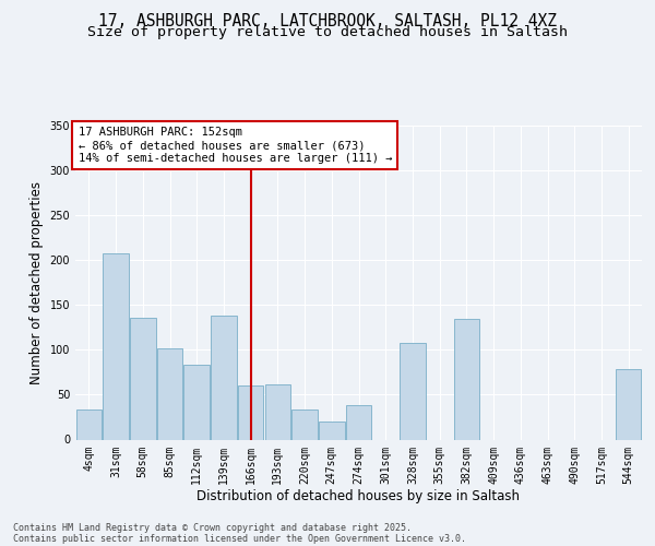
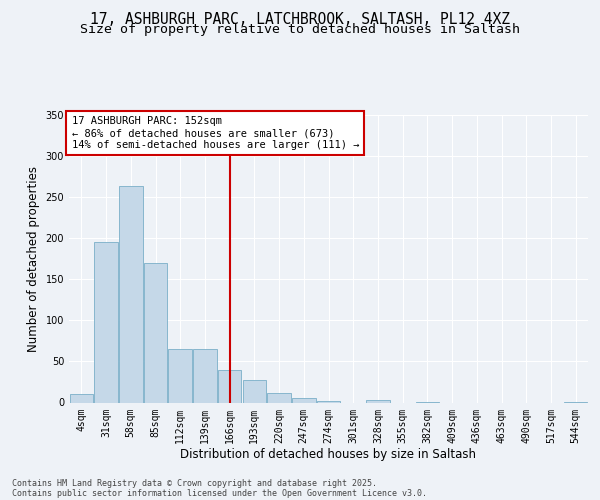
4sqm: 34 -> 10
31sqm: 208 -> 196
58sqm: 136 -> 263
85sqm: 102 -> 170
112sqm: 84 -> 65
139sqm: 138 -> 65
166sqm: 60 -> 39
193sqm: 62 -> 28
220sqm: 34 -> 12
247sqm: 20 -> 6
274sqm: 38 -> 2
328sqm: 108 -> 3
382sqm: 134 -> 1
544sqm: 78 -> 1
